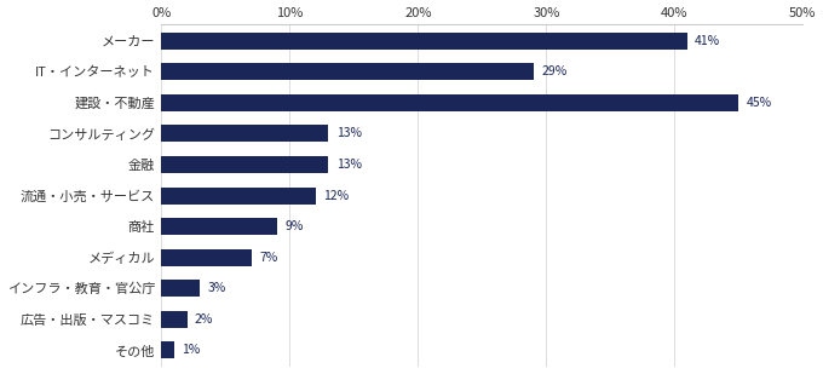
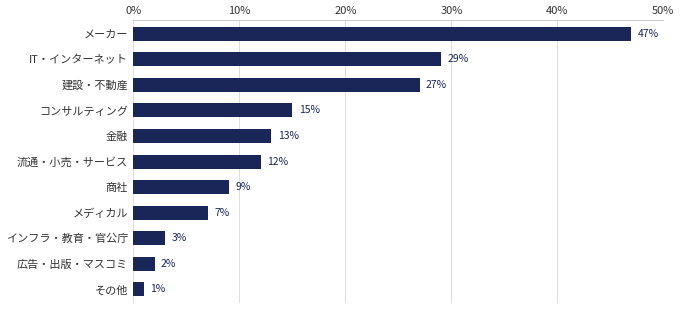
メーカー: 41% -> 47%
建設・不動産: 45% -> 27%
コンサルティング: 13% -> 15%
